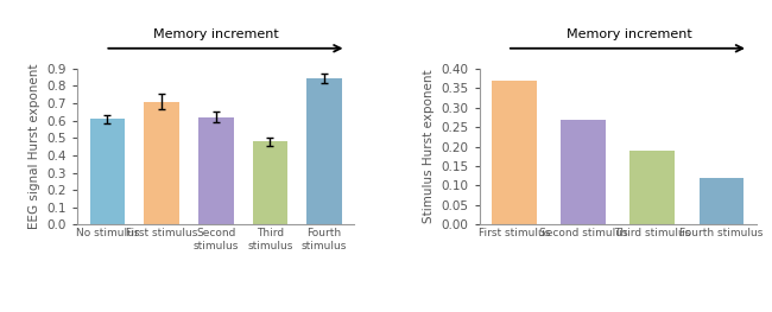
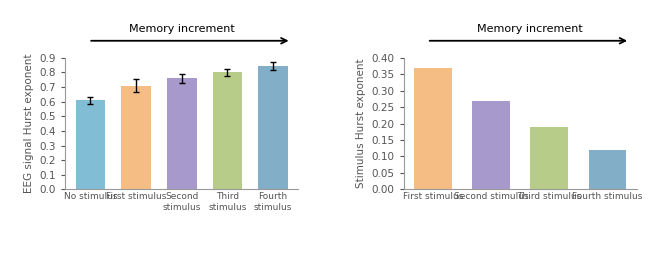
Second stimulus: 0.62 -> 0.76
Third stimulus: 0.48 -> 0.80
